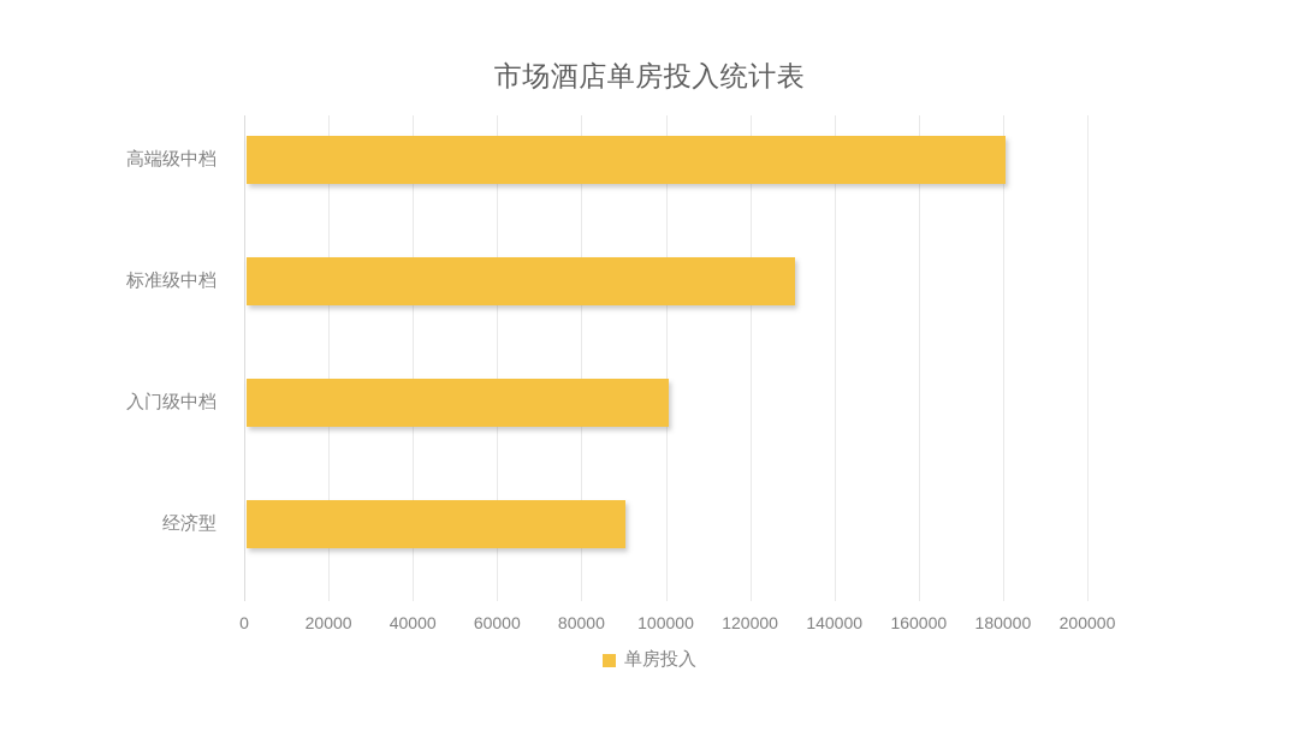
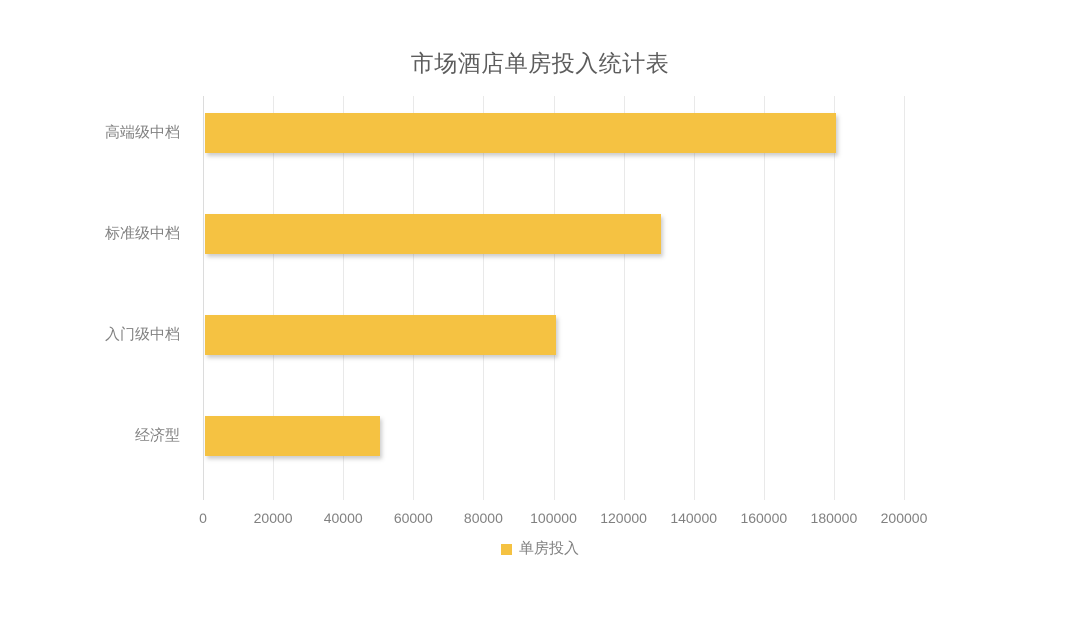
经济型: 90000 -> 50000
